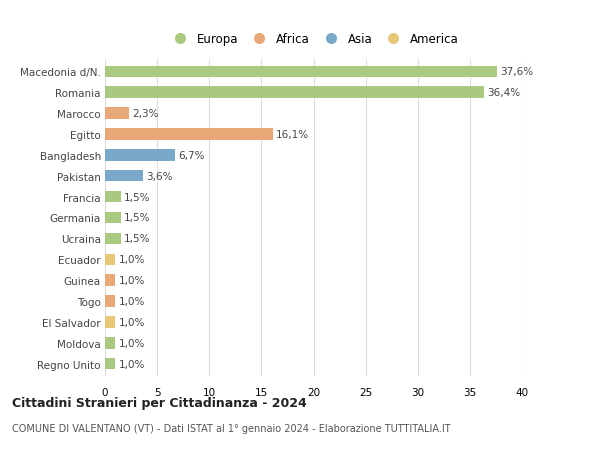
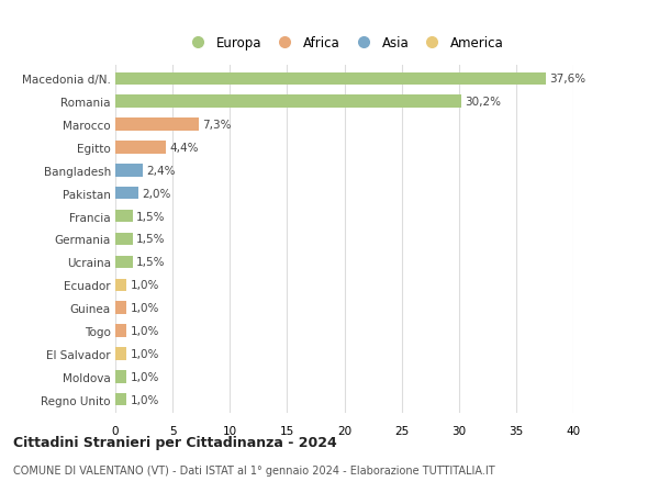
Romania: 36,4% -> 30,2%
Marocco: 2,3% -> 7,3%
Egitto: 16,1% -> 4,4%
Bangladesh: 6,7% -> 2,4%
Pakistan: 3,6% -> 2,0%
